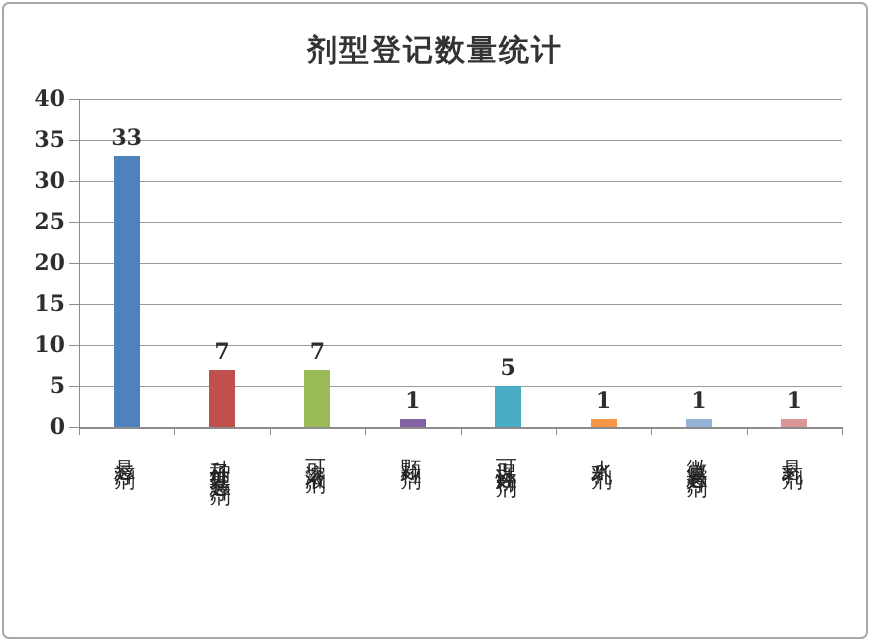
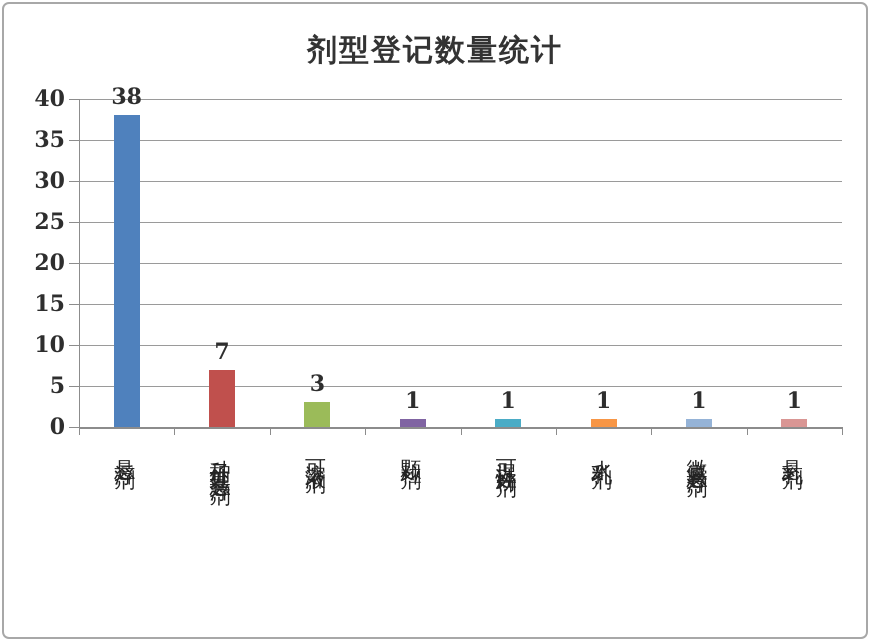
悬浮剂: 33 -> 38
可溶液剂: 7 -> 3
可湿性粉剂: 5 -> 1
